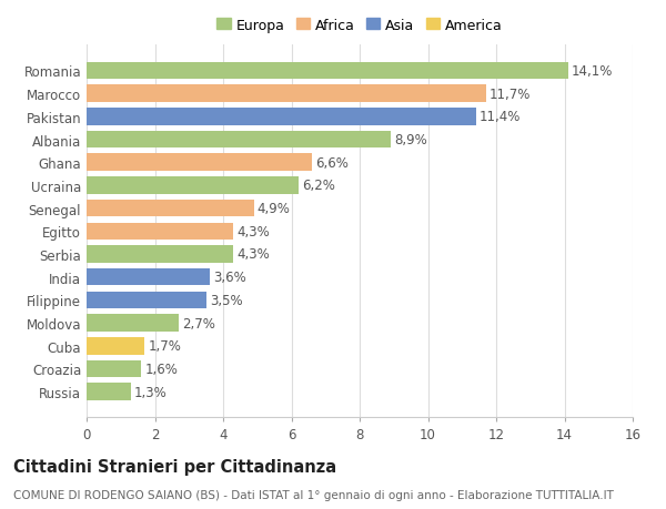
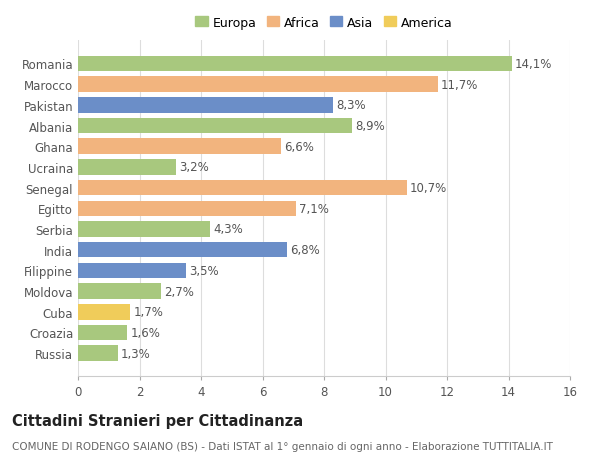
Pakistan: 11,4% -> 8,3%
Ucraina: 6,2% -> 3,2%
Senegal: 4,9% -> 10,7%
Egitto: 4,3% -> 7,1%
India: 3,6% -> 6,8%
